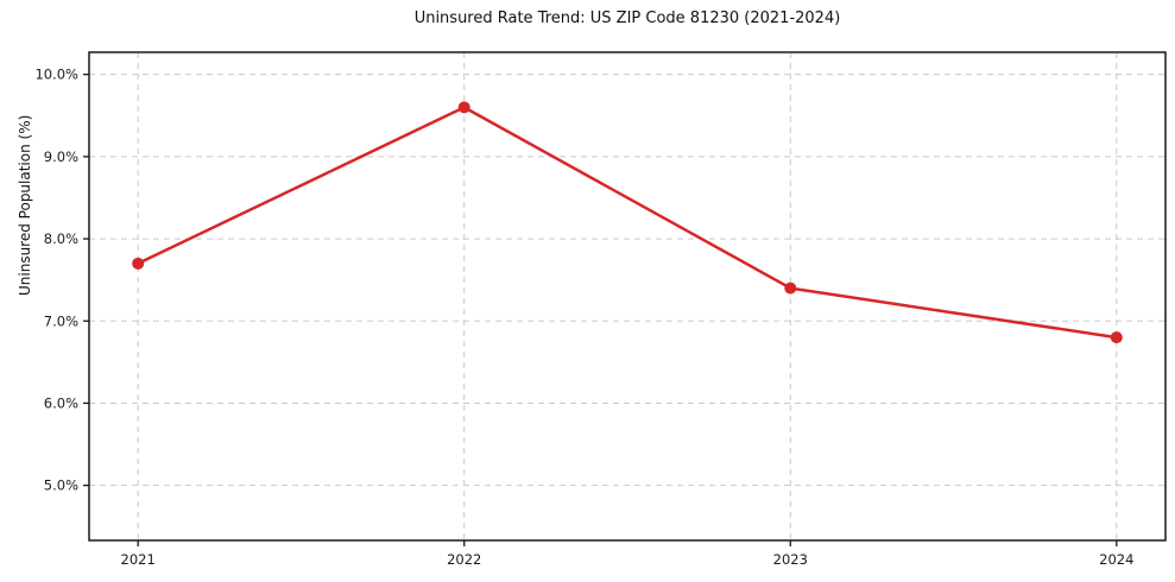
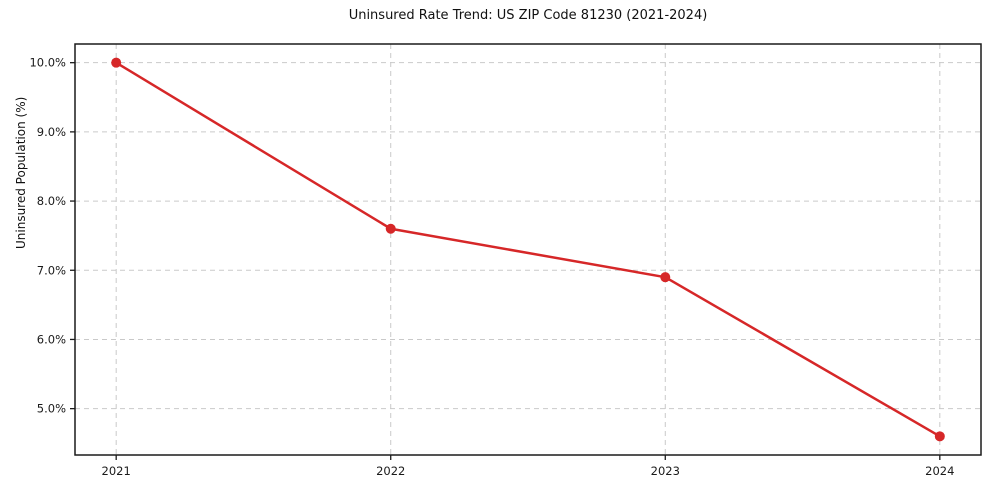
2021: 7.7% -> 10.0%
2022: 9.6% -> 7.6%
2023: 7.4% -> 6.9%
2024: 6.8% -> 4.6%
